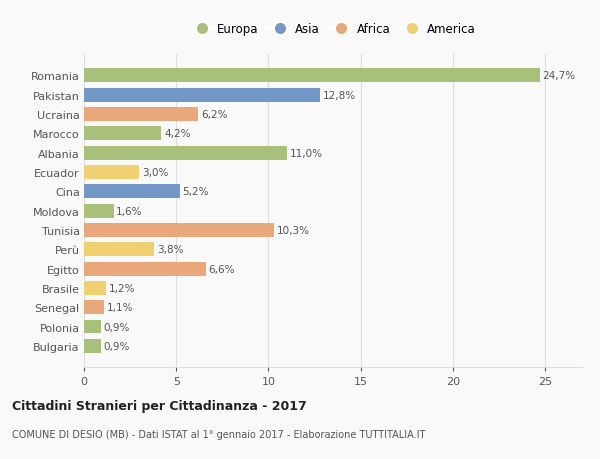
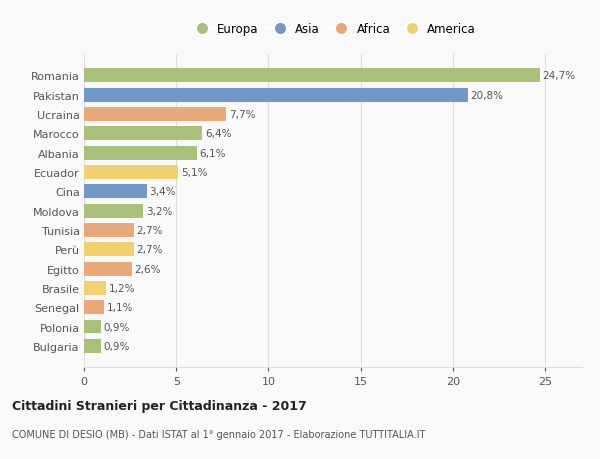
Pakistan: 12,8% -> 20,8%
Ucraina: 6,2% -> 7,7%
Marocco: 4,2% -> 6,4%
Albania: 11,0% -> 6,1%
Ecuador: 3,0% -> 5,1%
Cina: 5,2% -> 3,4%
Moldova: 1,6% -> 3,2%
Tunisia: 10,3% -> 2,7%
Perù: 3,8% -> 2,7%
Egitto: 6,6% -> 2,6%
